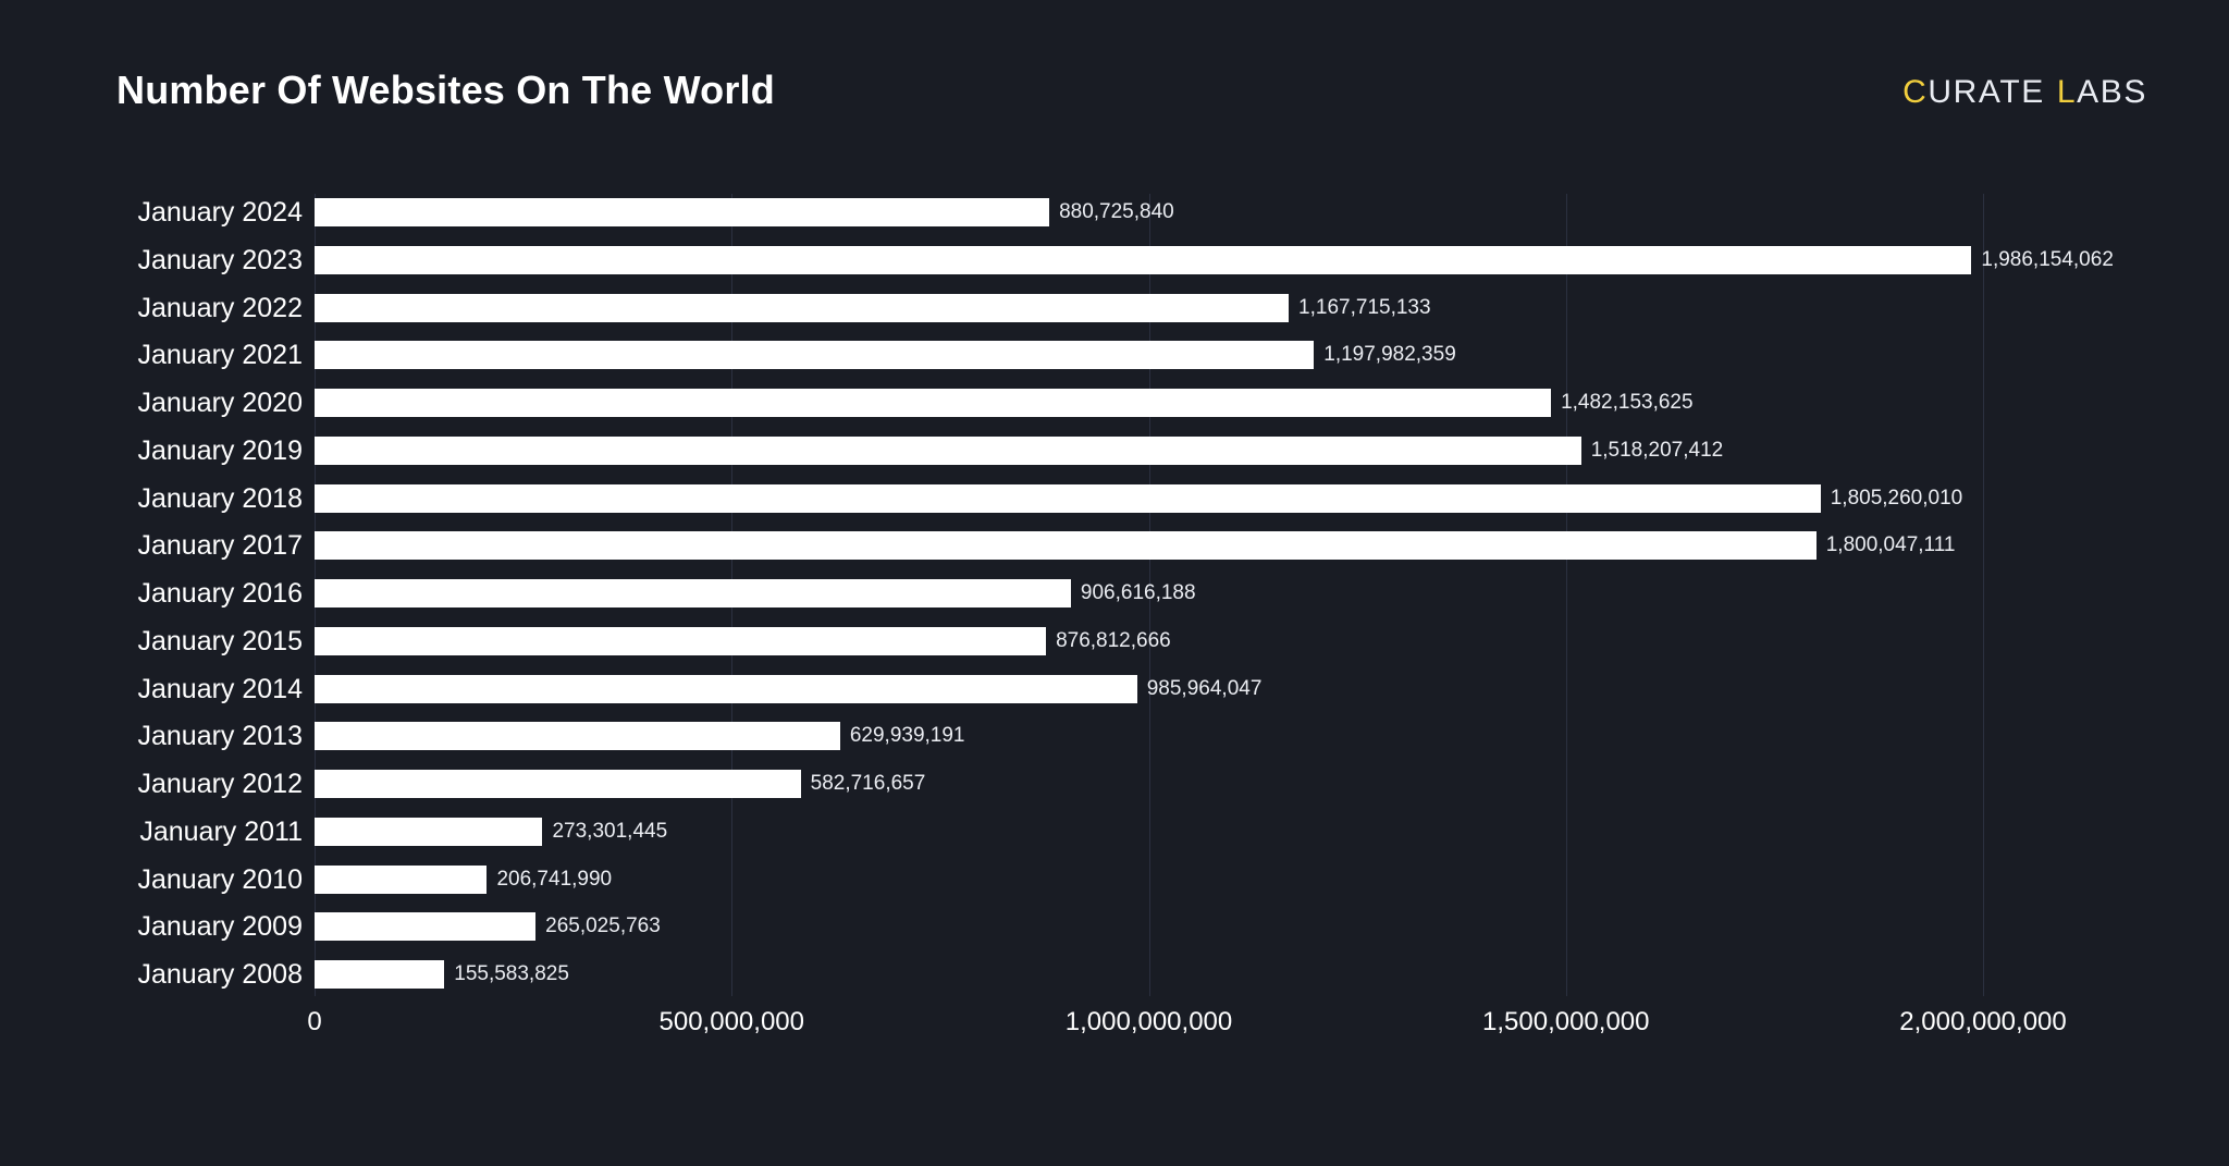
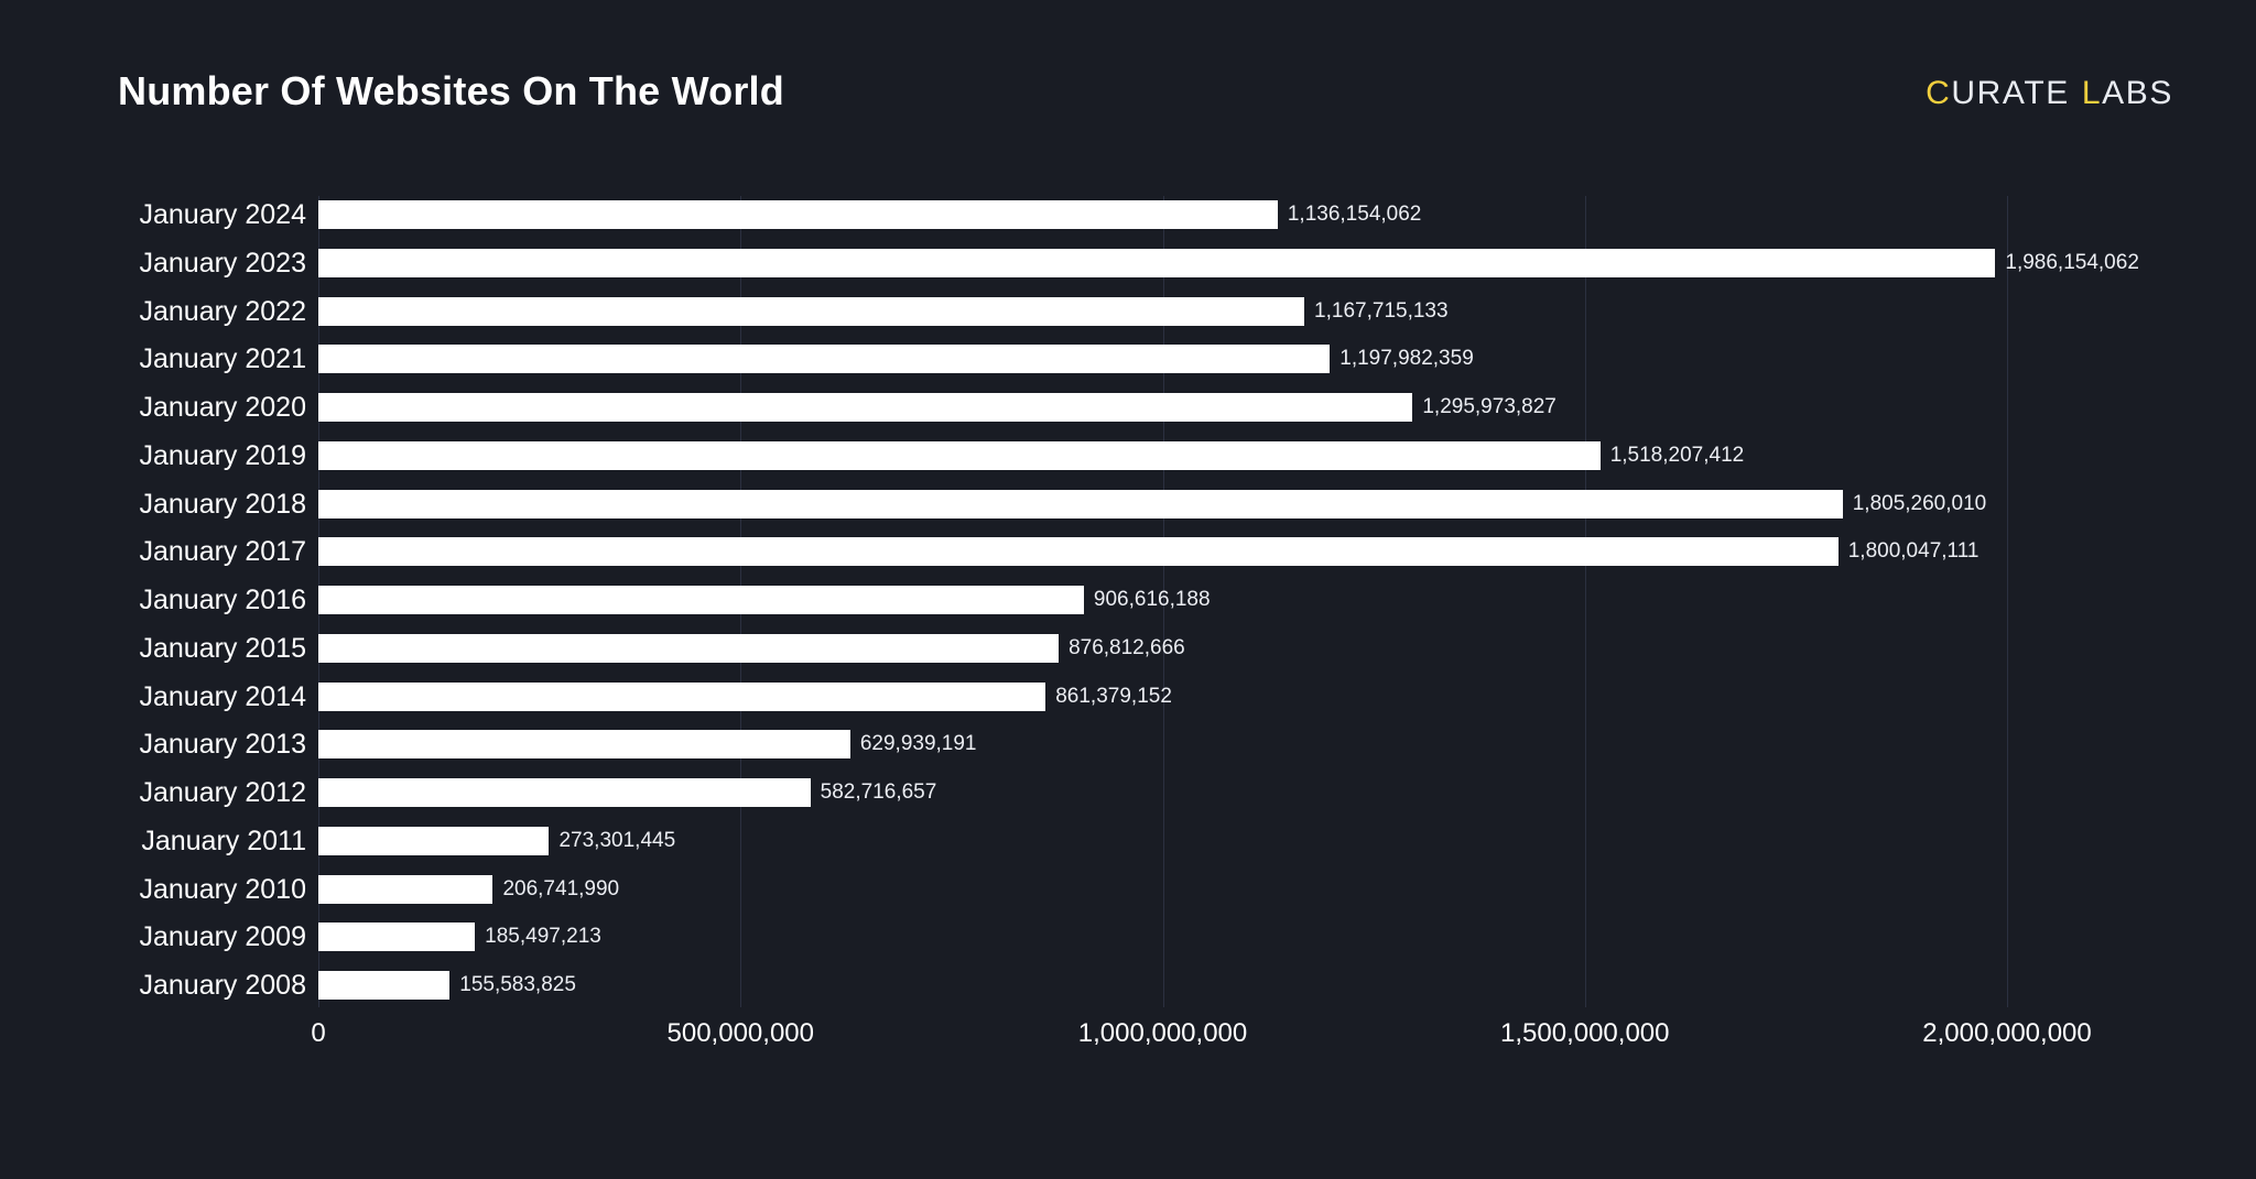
January 2024: 880,725,840 -> 1,136,154,062
January 2020: 1,482,153,625 -> 1,295,973,827
January 2014: 985,964,047 -> 861,379,152
January 2009: 265,025,763 -> 185,497,213
